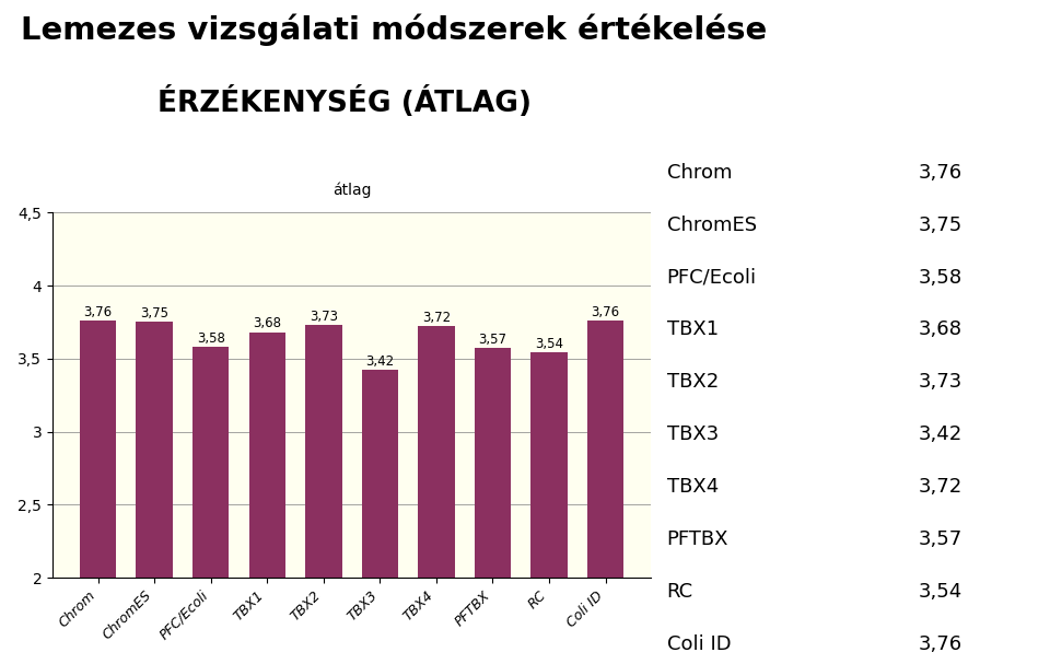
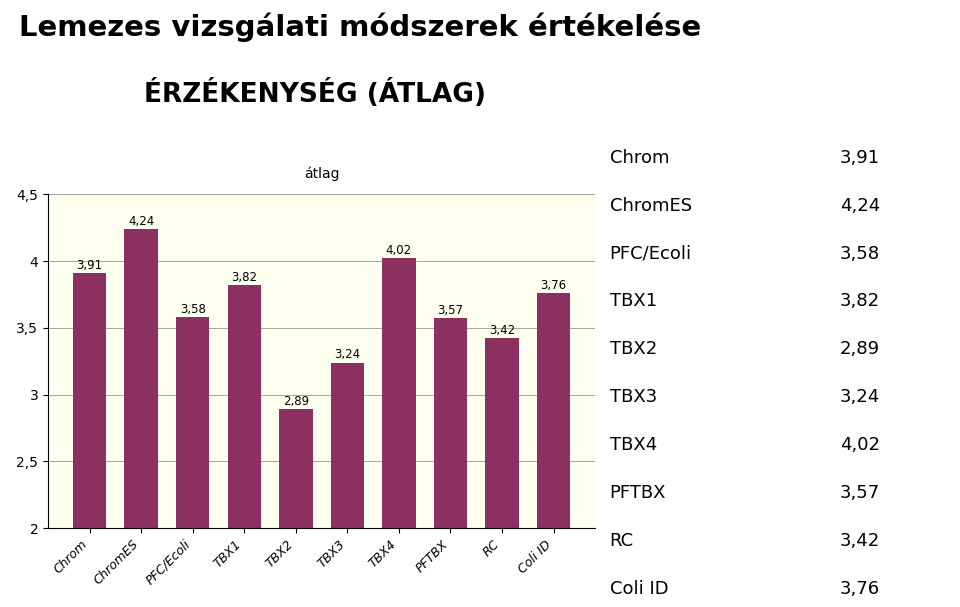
Chrom: 3,76 -> 3,91
ChromES: 3,75 -> 4,24
TBX1: 3,68 -> 3,82
TBX2: 3,73 -> 2,89
TBX3: 3,42 -> 3,24
TBX4: 3,72 -> 4,02
RC: 3,54 -> 3,42
